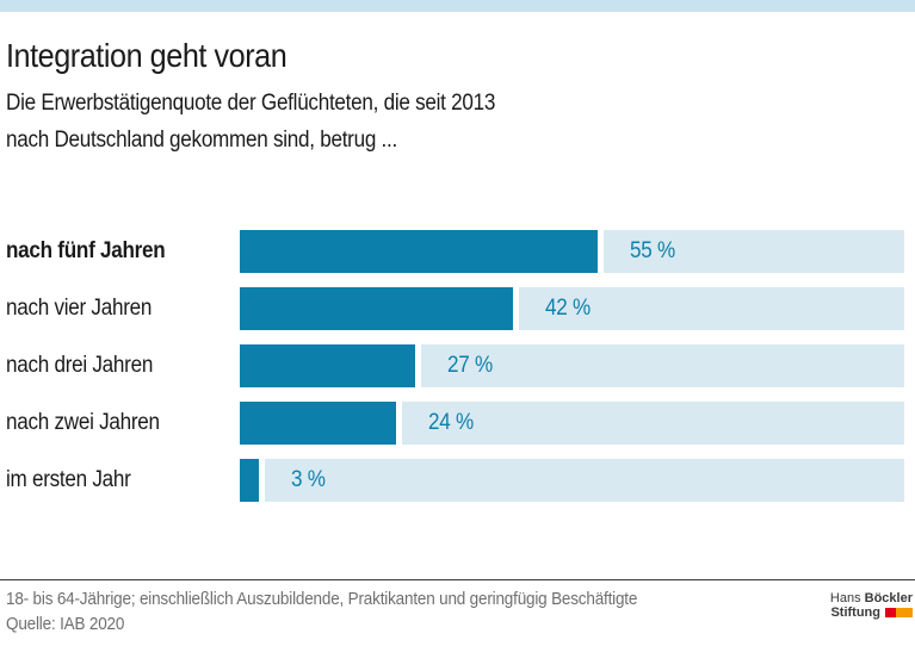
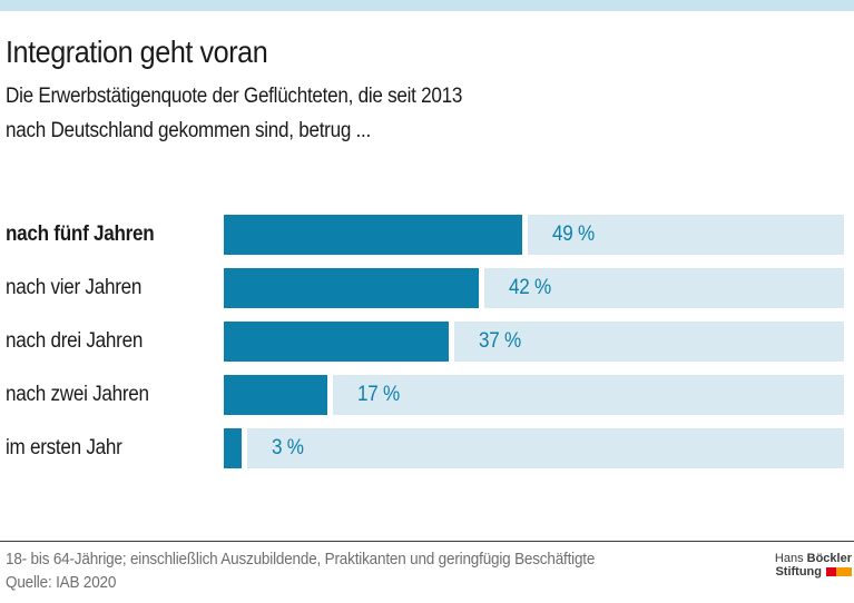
nach fünf Jahren: 55 -> 49
nach drei Jahren: 27 -> 37
nach zwei Jahren: 24 -> 17
